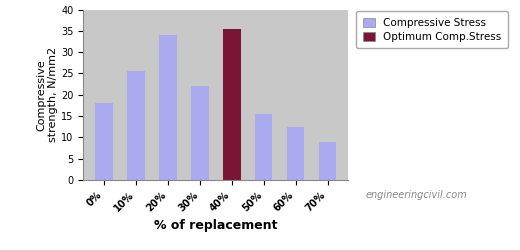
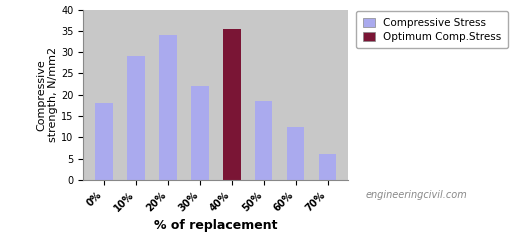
10%: 25.5 -> 29.0
50%: 15.5 -> 18.5
70%: 9.0 -> 6.0
